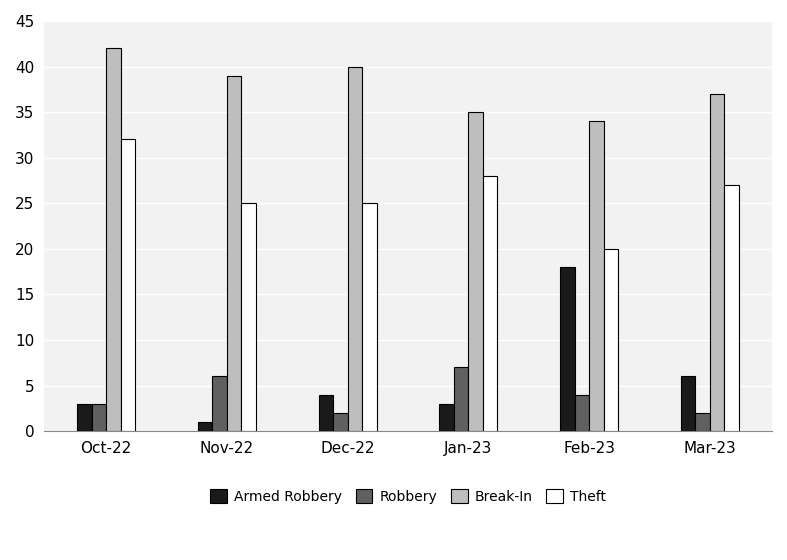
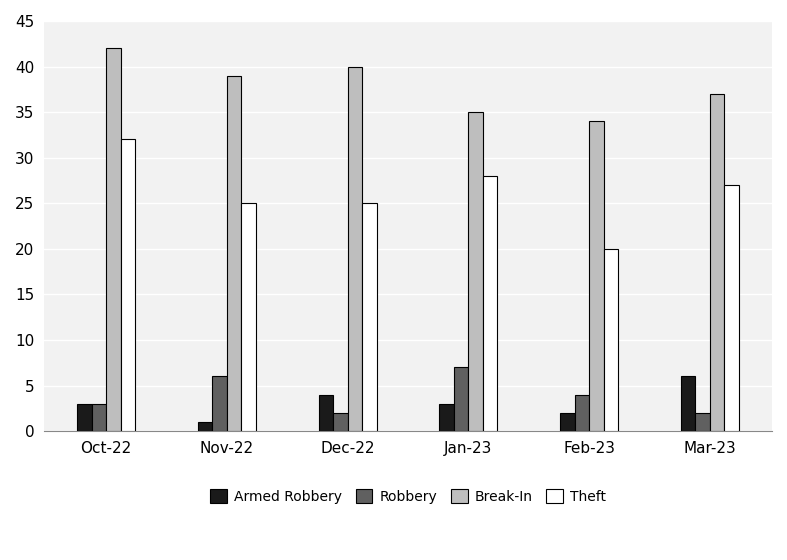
Armed Robbery/Feb-23: 18 -> 2
